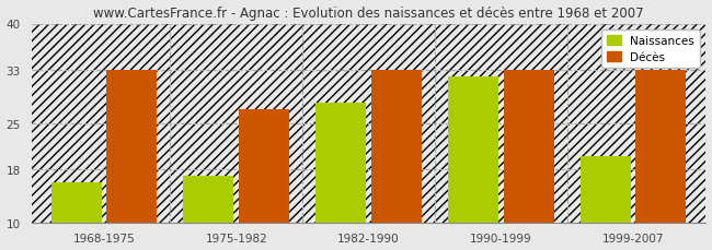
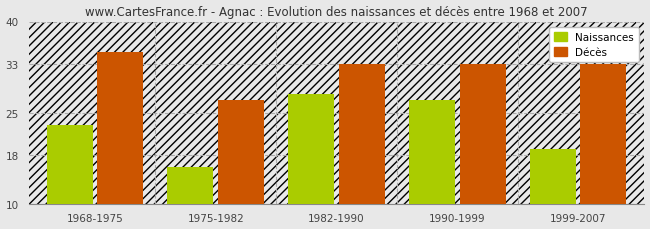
Naissances/1968-1975: 16 -> 23
Décès/1968-1975: 33 -> 35
Naissances/1975-1982: 17 -> 16
Naissances/1990-1999: 32 -> 27
Naissances/1999-2007: 20 -> 19
